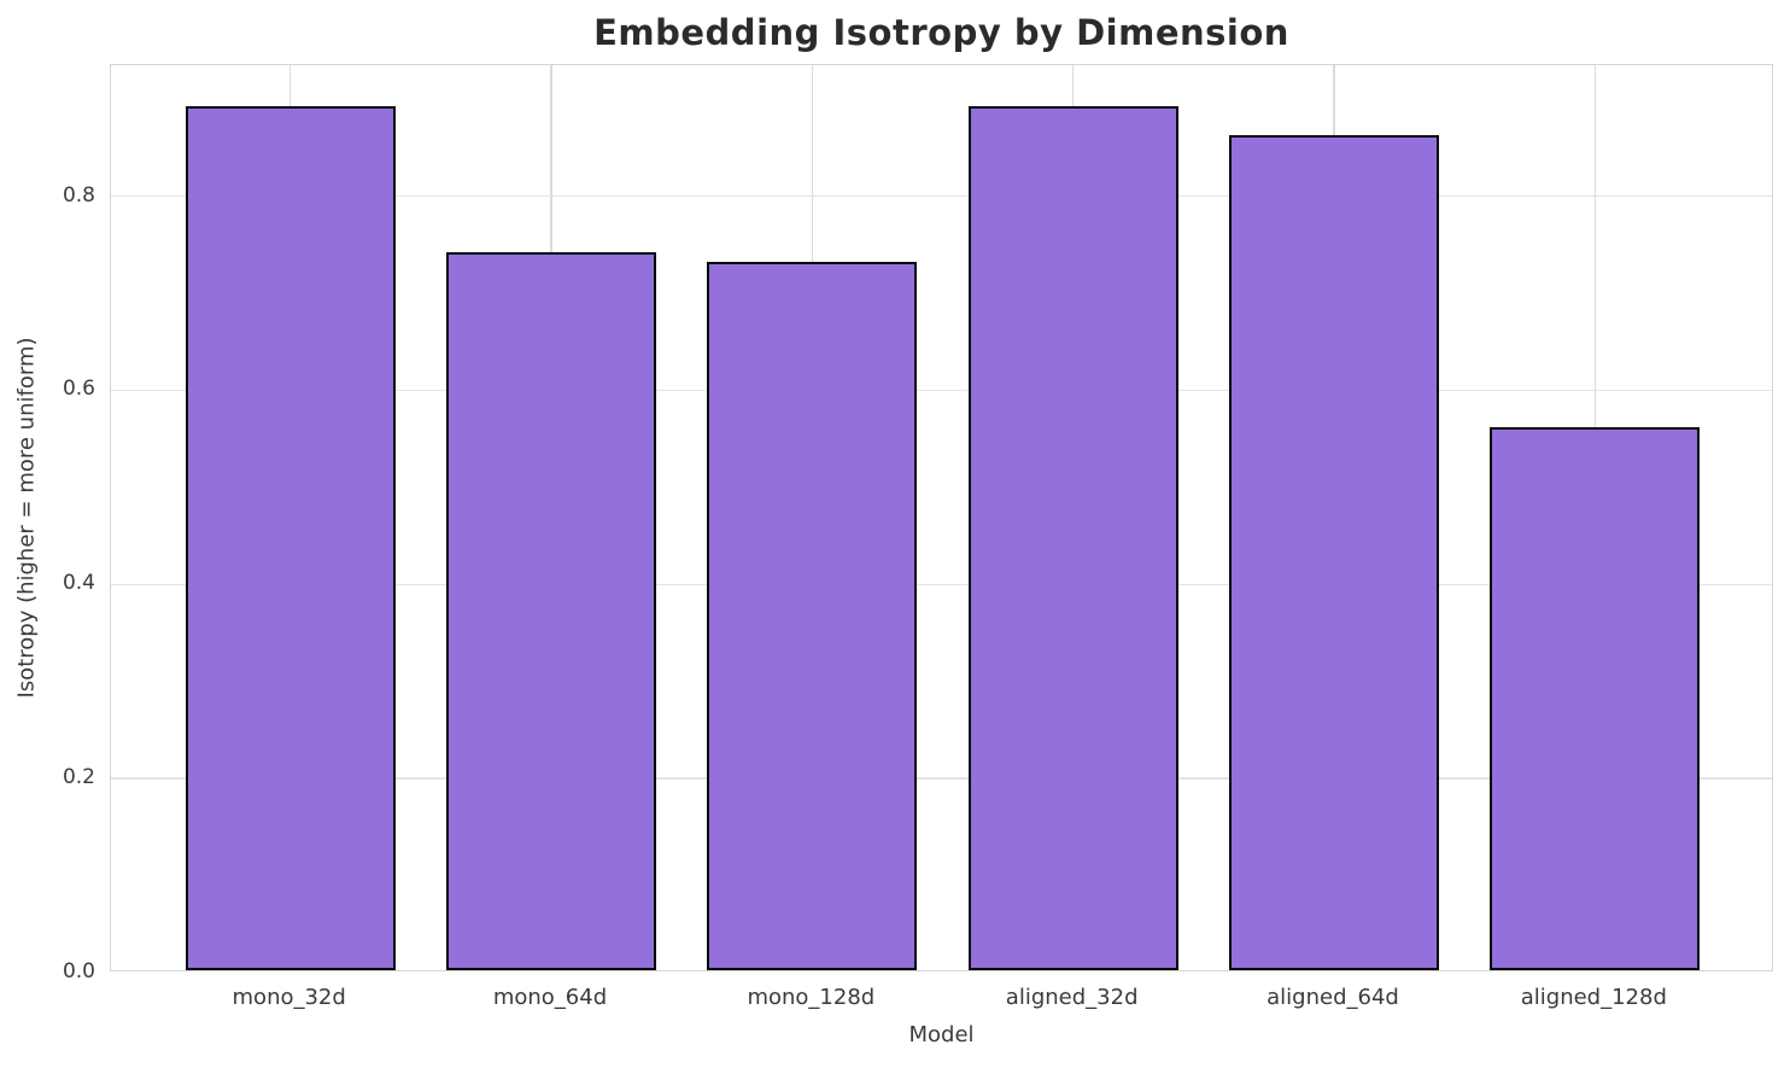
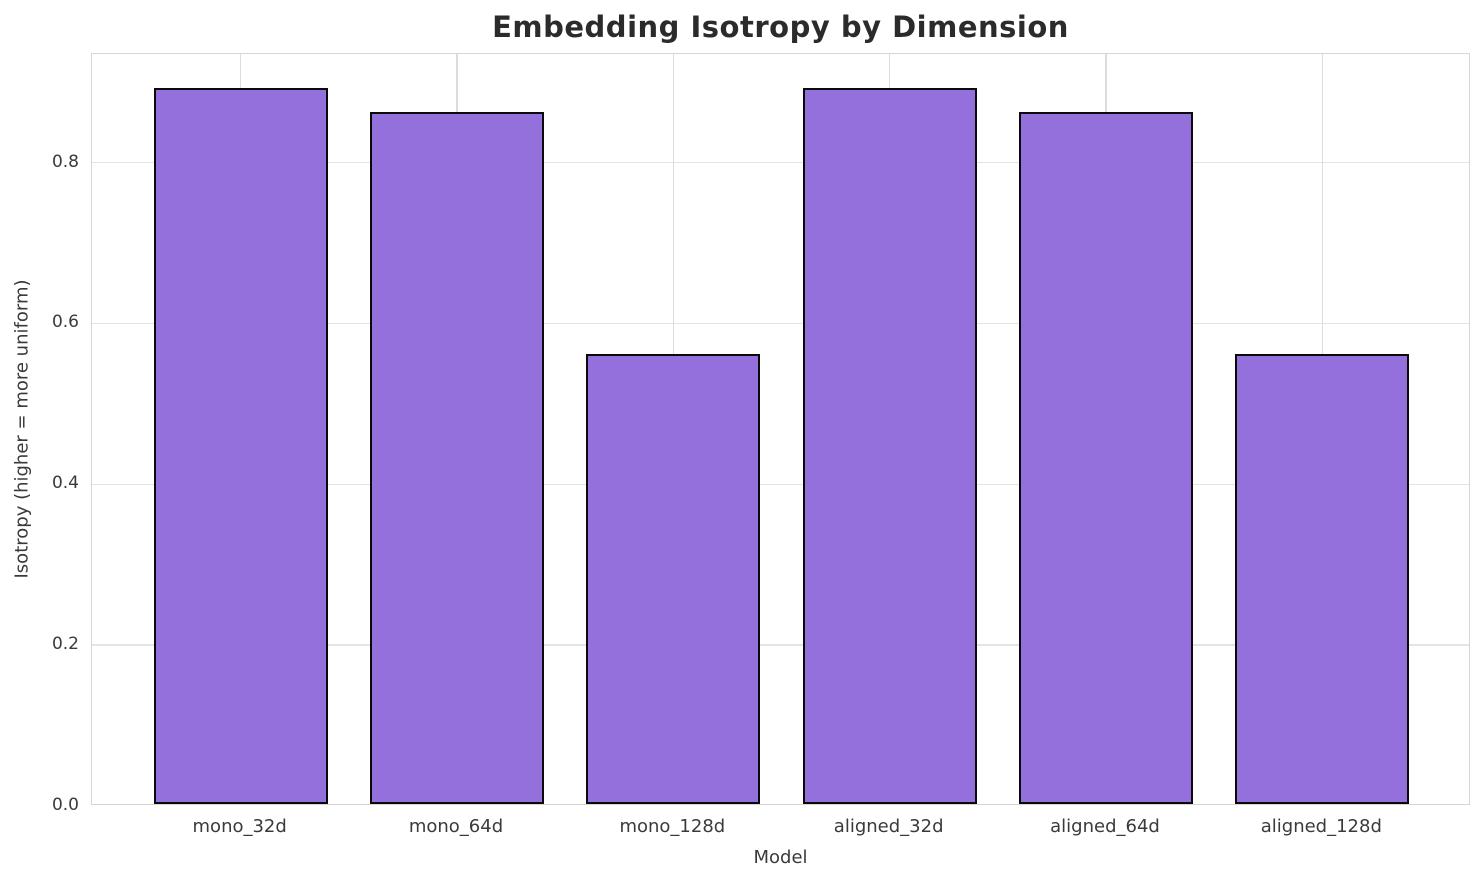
mono_64d: 0.74 -> 0.86
mono_128d: 0.73 -> 0.56
